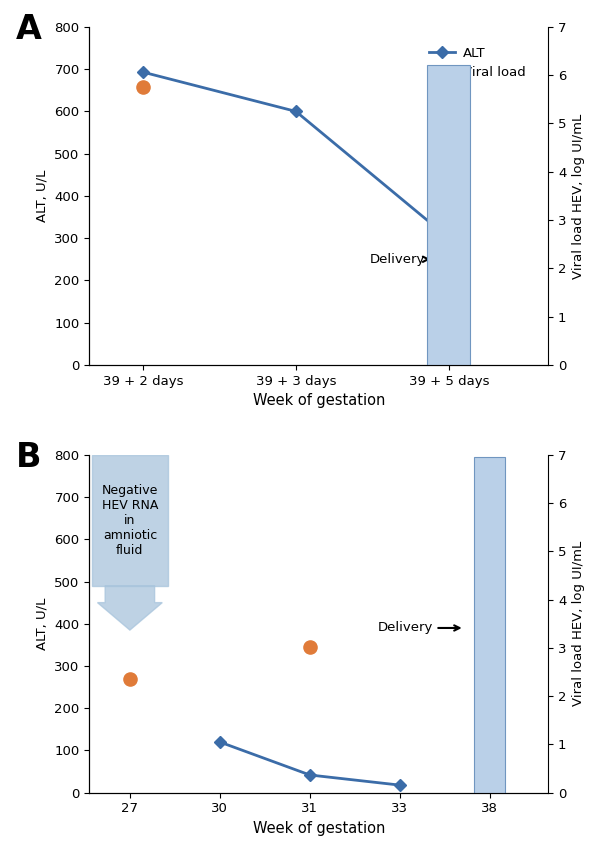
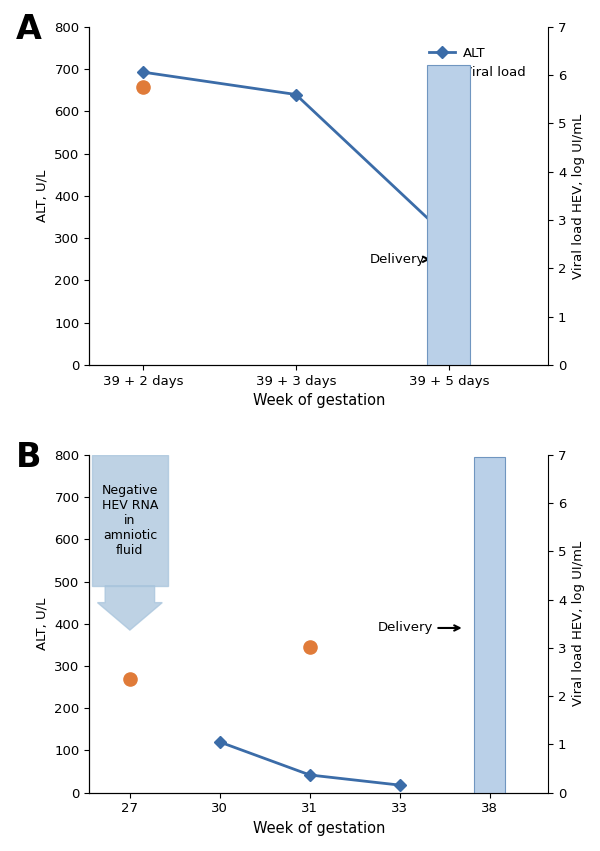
ALT/39 + 3 days: 600 -> 640
